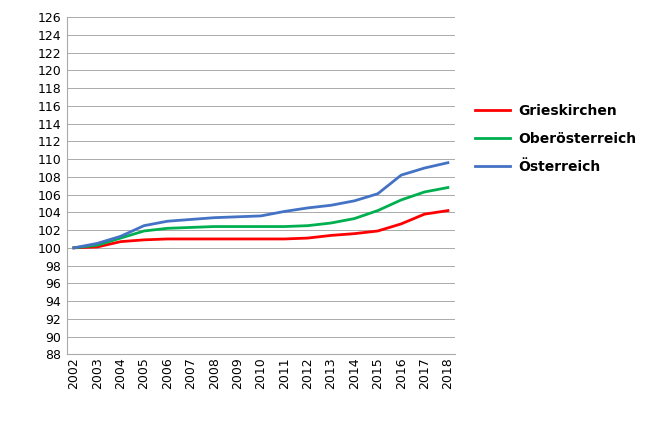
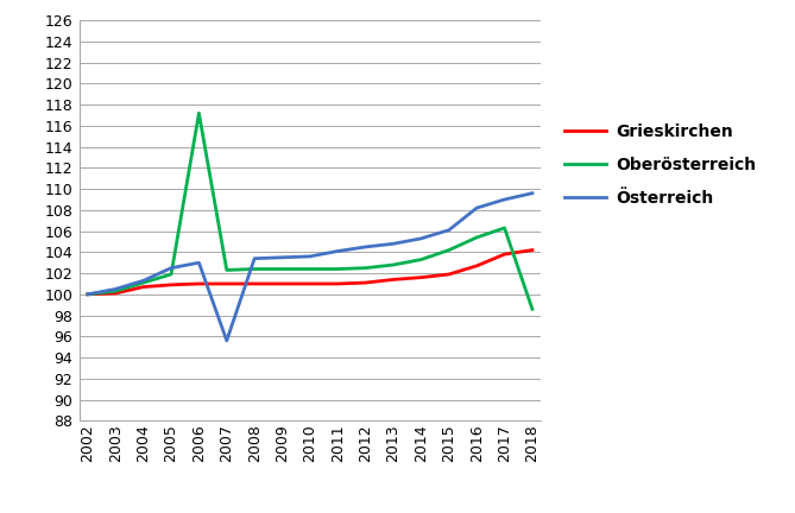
Oberösterreich/2006: 102.2 -> 117.2
Österreich/2007: 103.2 -> 95.6
Oberösterreich/2018: 106.8 -> 98.6
